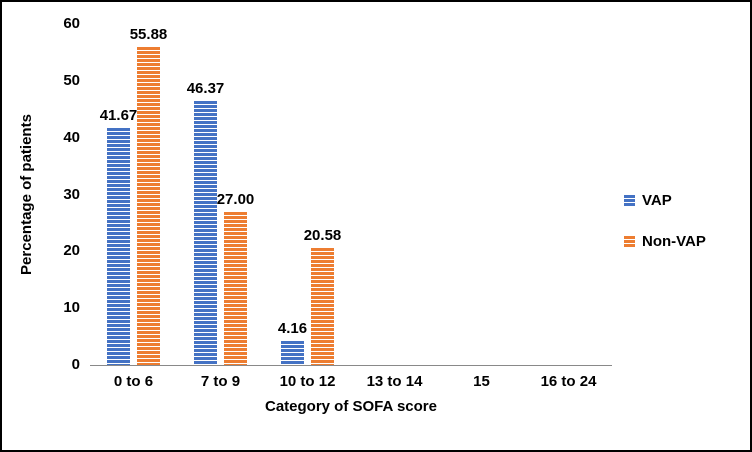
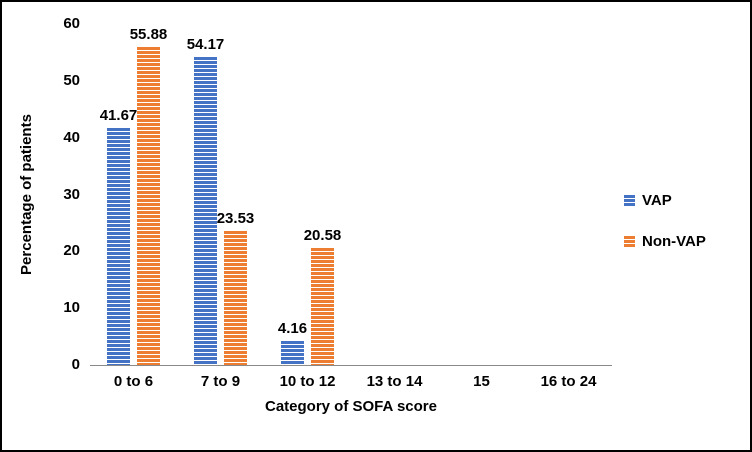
VAP/7 to 9: 46.37 -> 54.17
Non-VAP/7 to 9: 27.00 -> 23.53
